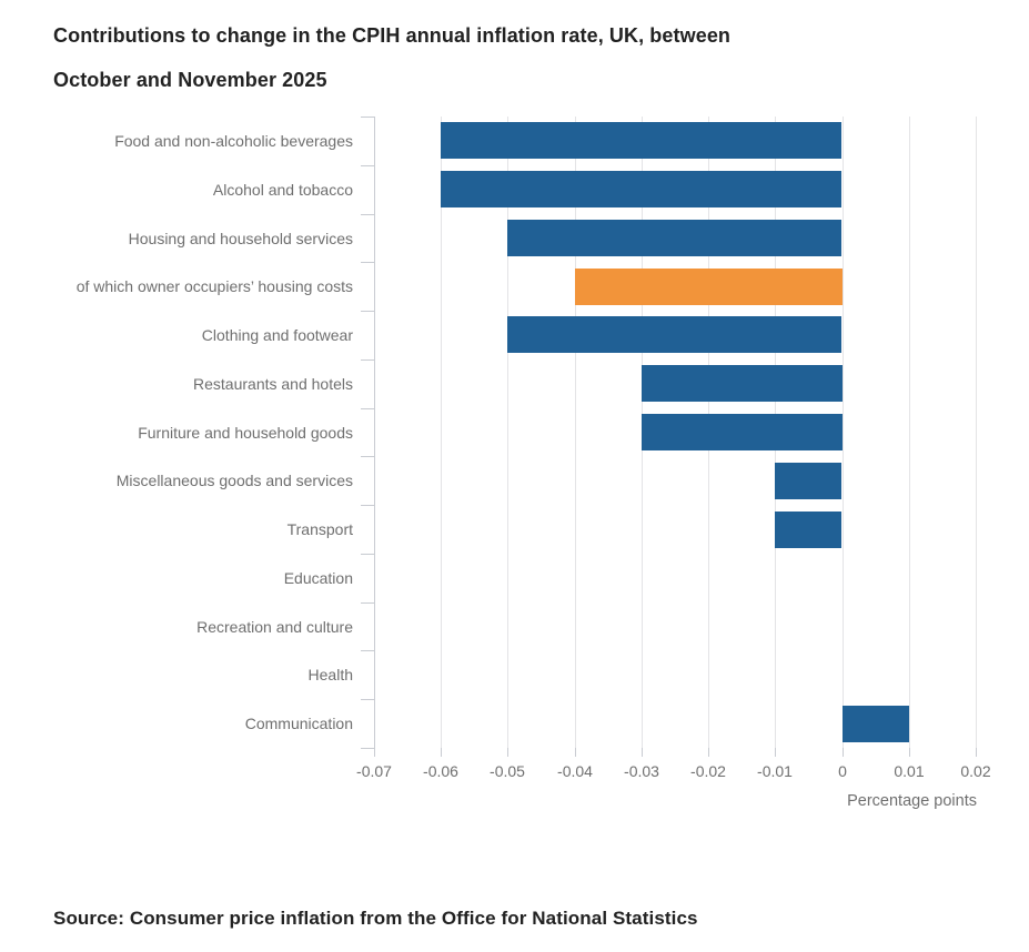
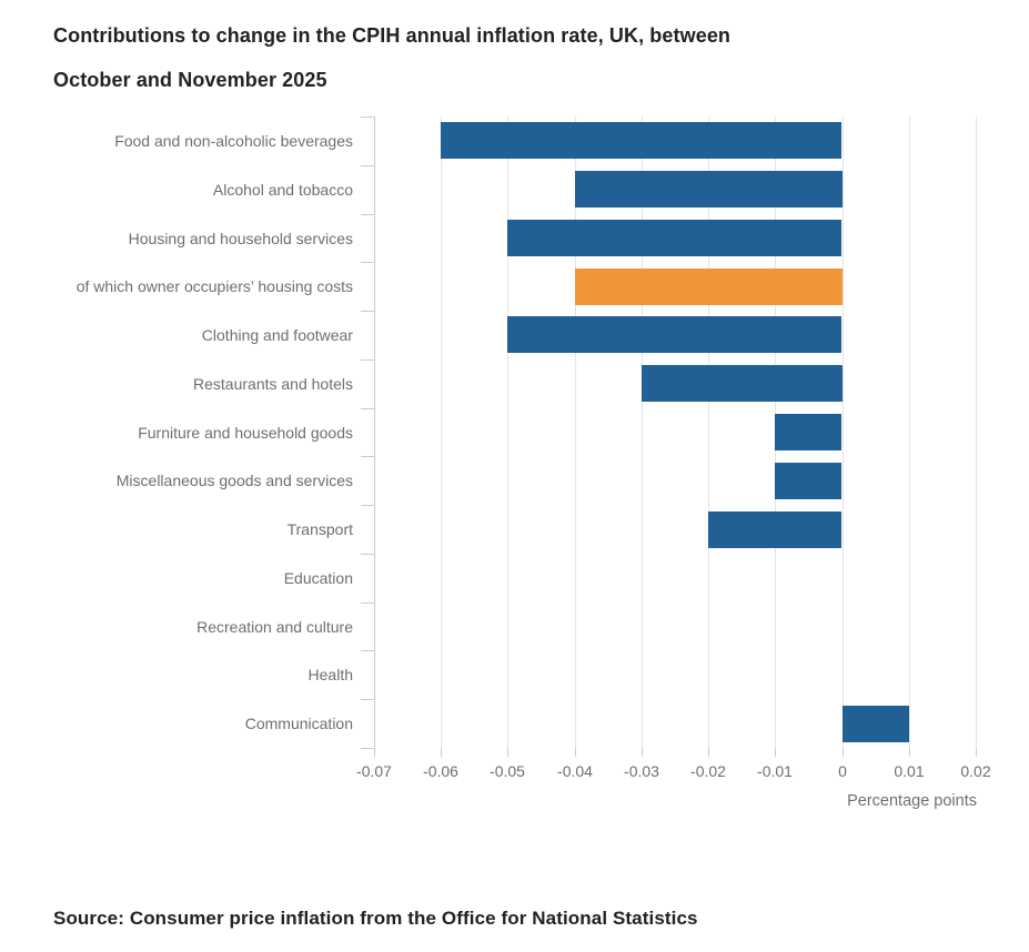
Alcohol and tobacco: -0.06 -> -0.04
Furniture and household goods: -0.03 -> -0.01
Transport: -0.01 -> -0.02
